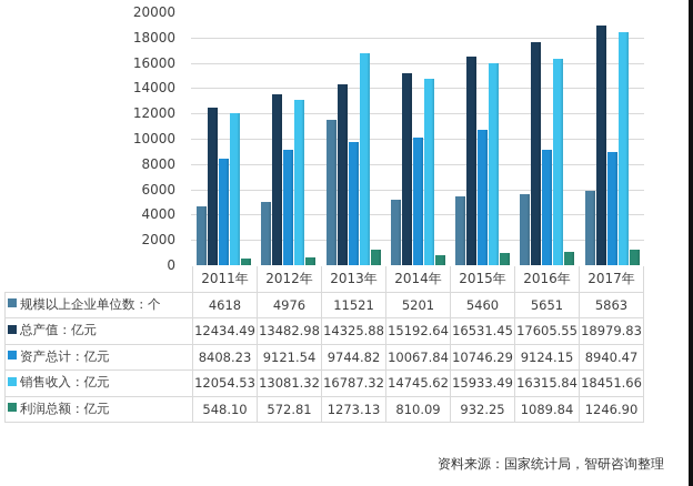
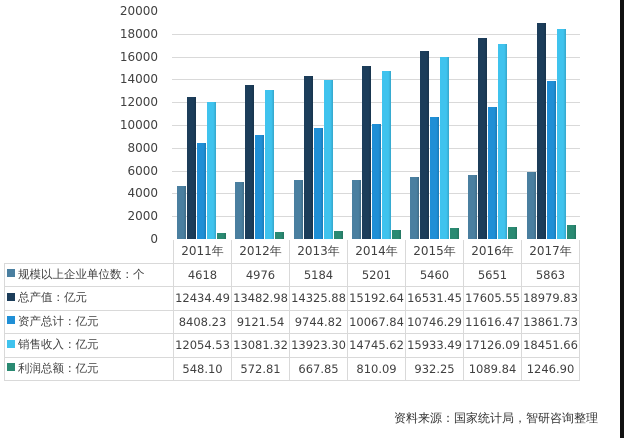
规模以上企业单位数：个/2013年: 11521 -> 5184
销售收入：亿元/2013年: 16787.32 -> 13923.30
利润总额：亿元/2013年: 1273.13 -> 667.85
资产总计：亿元/2016年: 9124.15 -> 11616.47
销售收入：亿元/2016年: 16315.84 -> 17126.09
资产总计：亿元/2017年: 8940.47 -> 13861.73
